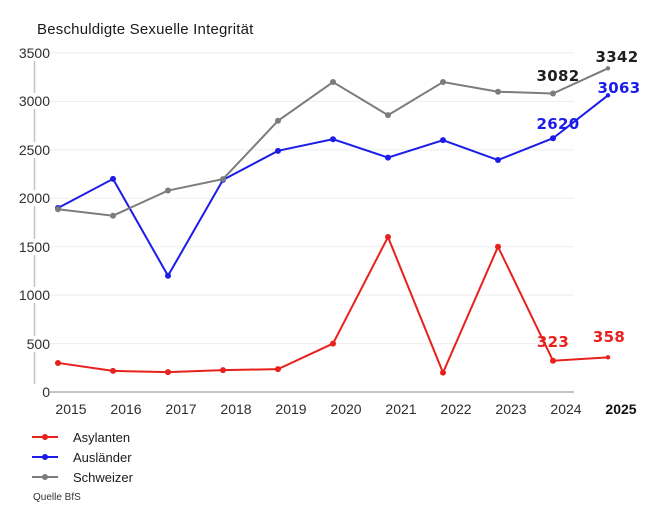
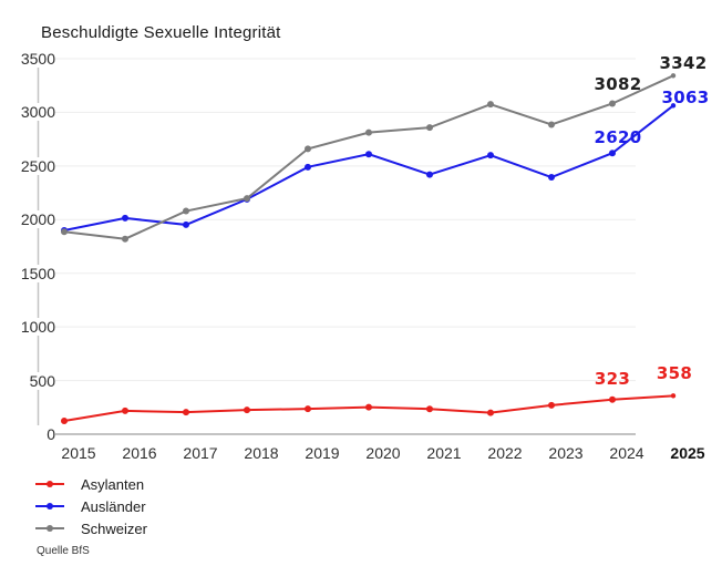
Asylanten/2015: 300 -> 100
Ausländer/2016: 2200 -> 2000
Ausländer/2017: 1200 -> 2000
Schweizer/2019: 2800 -> 2700
Asylanten/2020: 500 -> 300
Schweizer/2020: 3200 -> 2800
Asylanten/2021: 1600 -> 200
Schweizer/2022: 3200 -> 3100
Asylanten/2023: 1500 -> 300
Schweizer/2023: 3100 -> 2900
